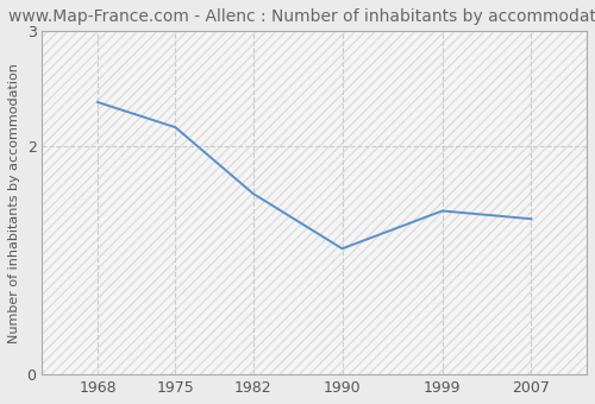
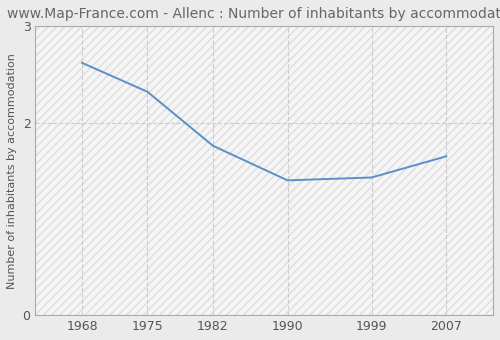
1968: 2.38 -> 2.62
1975: 2.16 -> 2.32
1982: 1.58 -> 1.76
1990: 1.10 -> 1.40
2007: 1.36 -> 1.65
